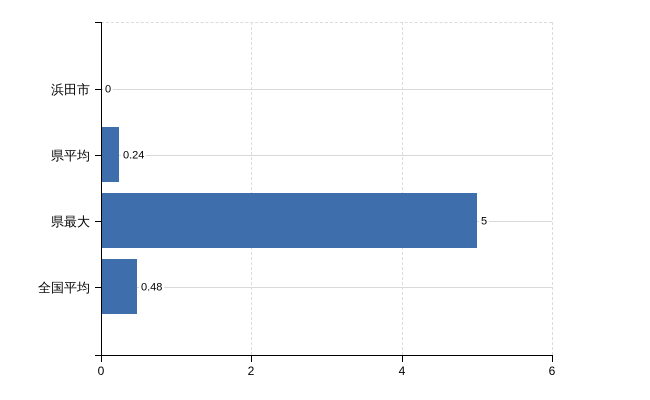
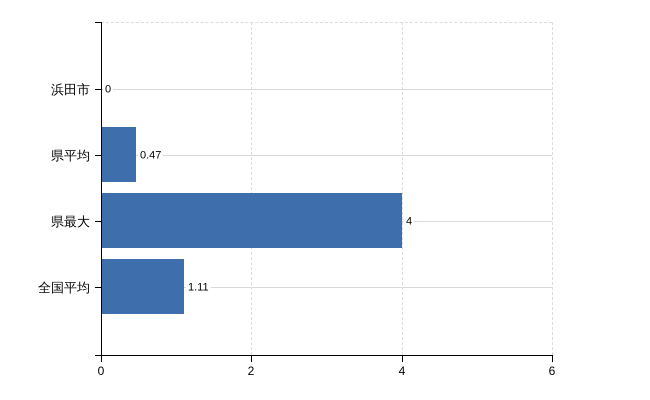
県平均: 0.24 -> 0.47
県最大: 5 -> 4
全国平均: 0.48 -> 1.11
